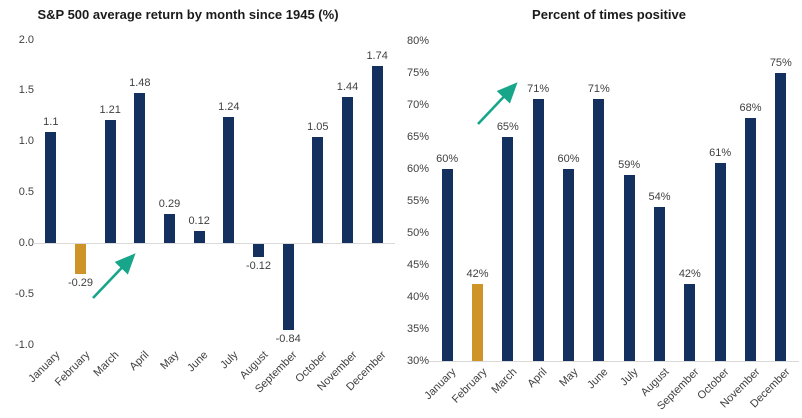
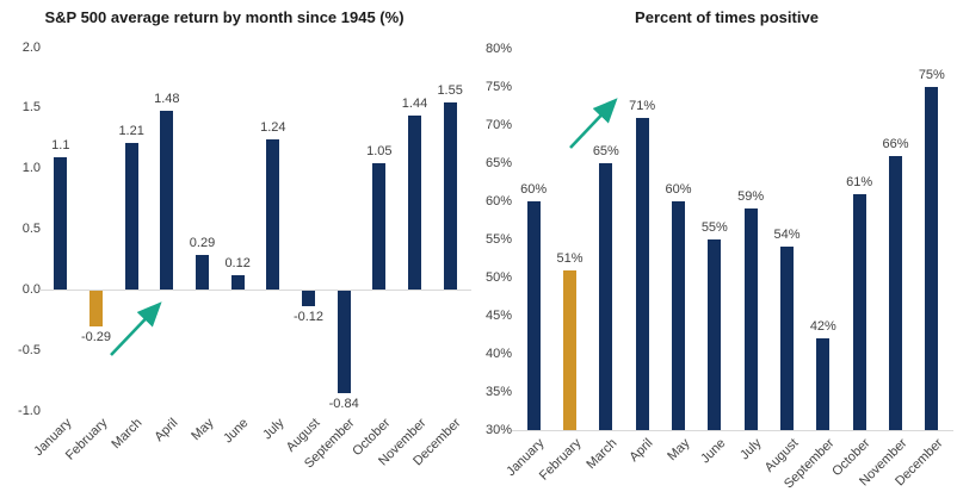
S&P 500 average return by month since 1945 (%)/December: 1.74 -> 1.55
Percent of times positive/February: 42% -> 51%
Percent of times positive/June: 71% -> 55%
Percent of times positive/November: 68% -> 66%
